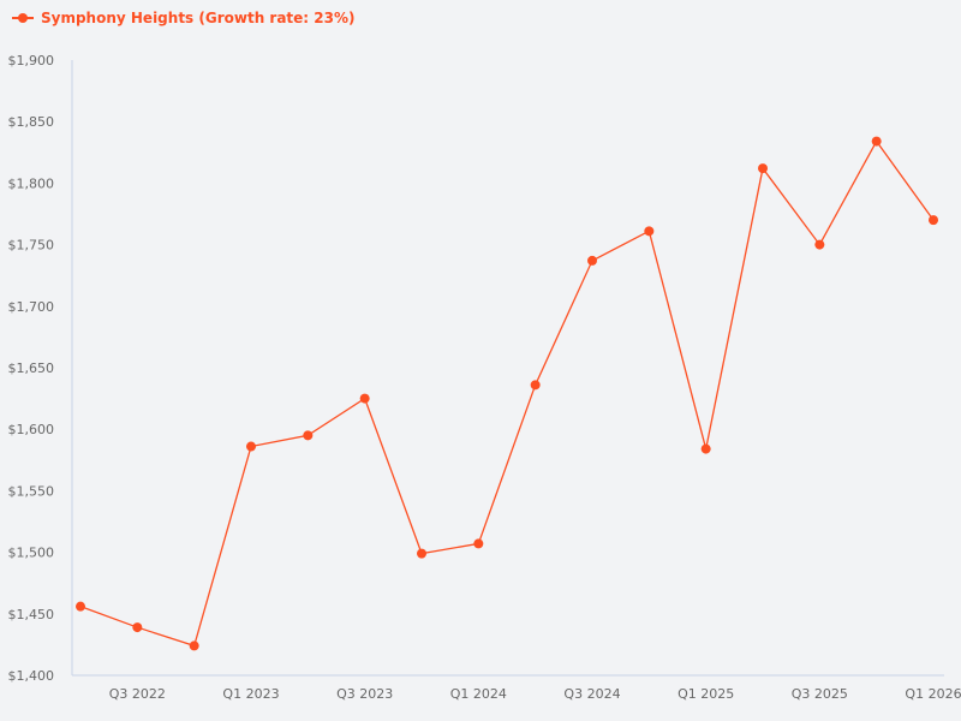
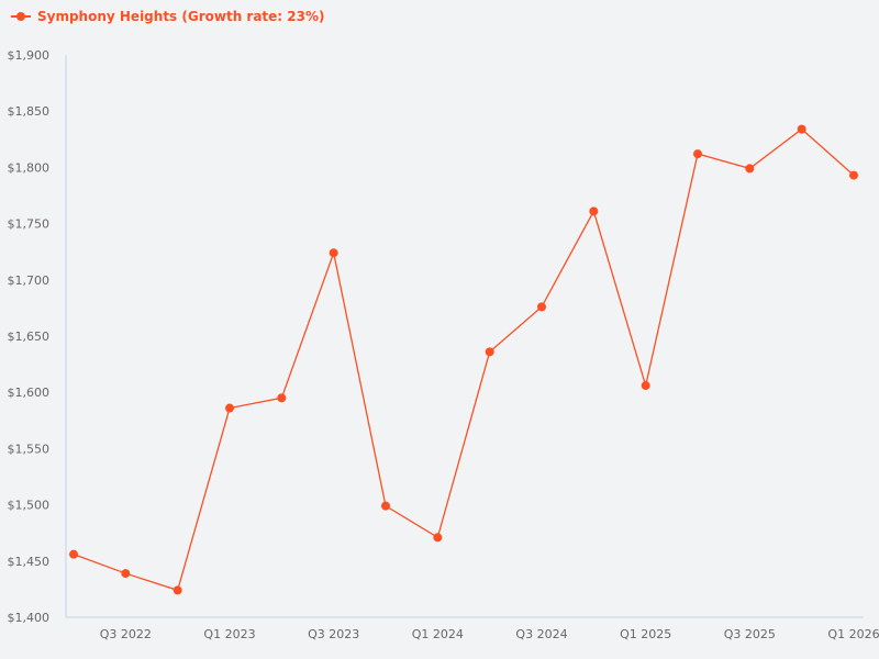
Q3 2023: $1625 -> $1724
Q1 2024: $1507 -> $1471
Q3 2024: $1737 -> $1676
Q1 2025: $1584 -> $1606
Q3 2025: $1750 -> $1799
Q1 2026: $1770 -> $1793
